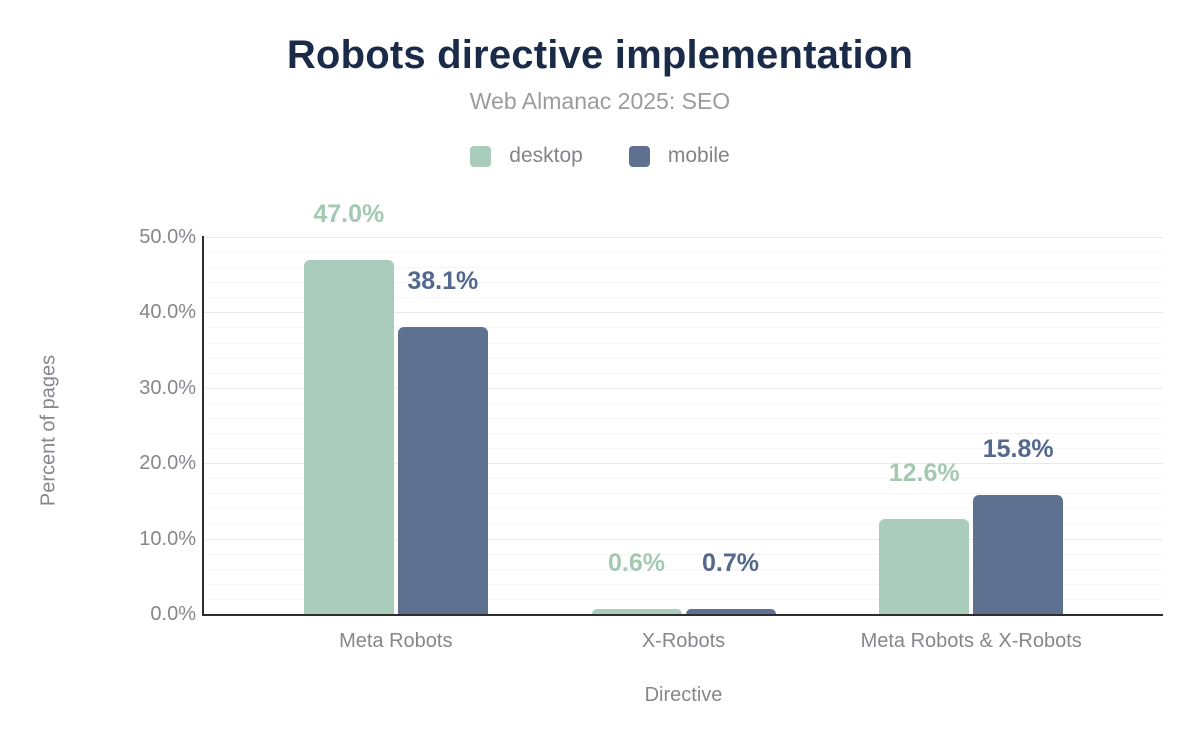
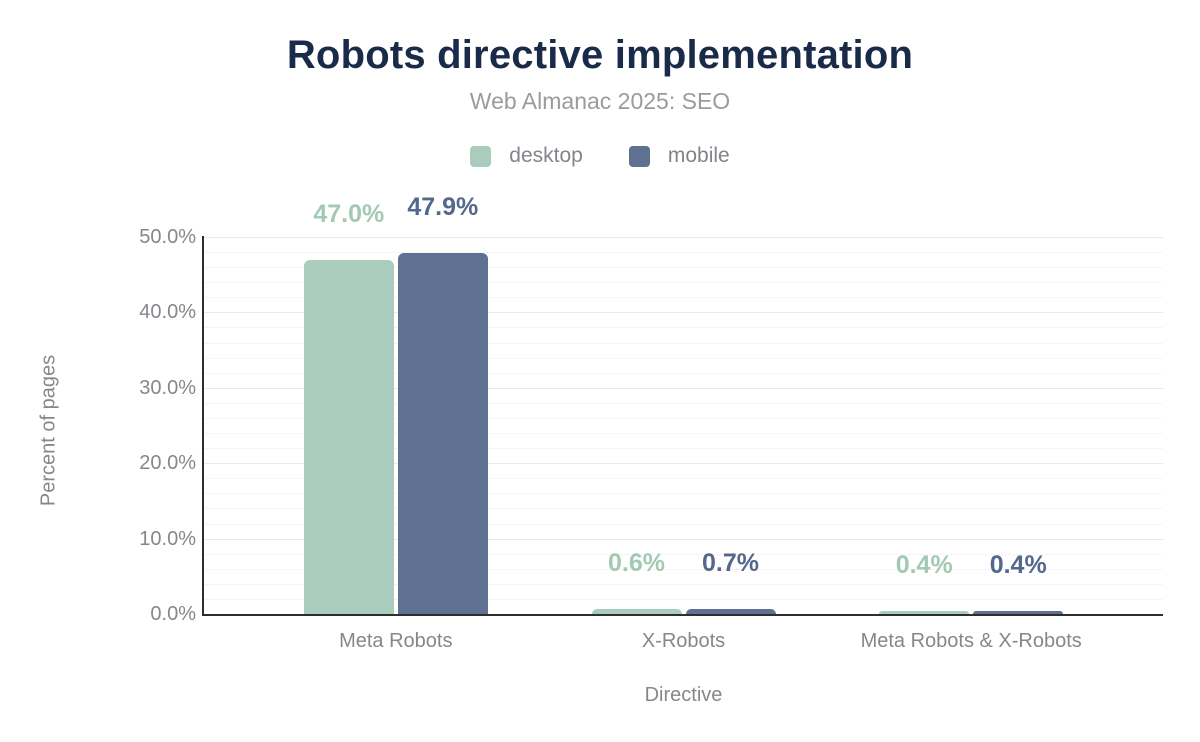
mobile/Meta Robots: 38.1% -> 47.9%
desktop/Meta Robots & X-Robots: 12.6% -> 0.4%
mobile/Meta Robots & X-Robots: 15.8% -> 0.4%
